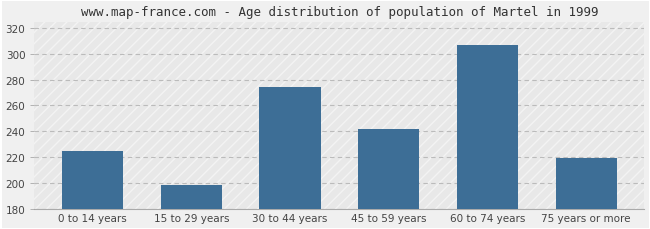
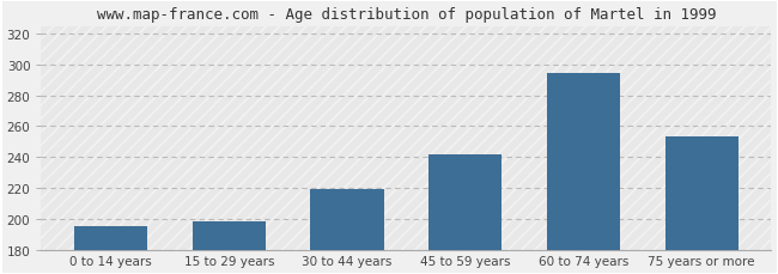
0 to 14 years: 225 -> 195
30 to 44 years: 274 -> 219
60 to 74 years: 307 -> 294
75 years or more: 219 -> 253
